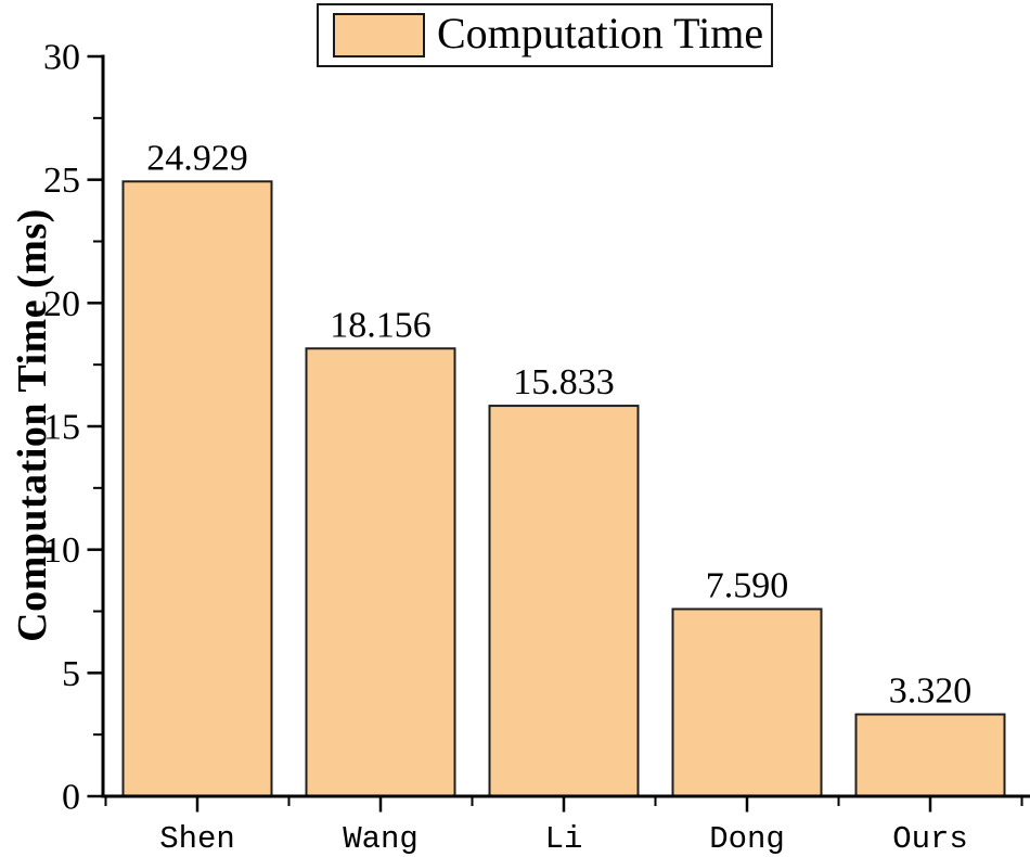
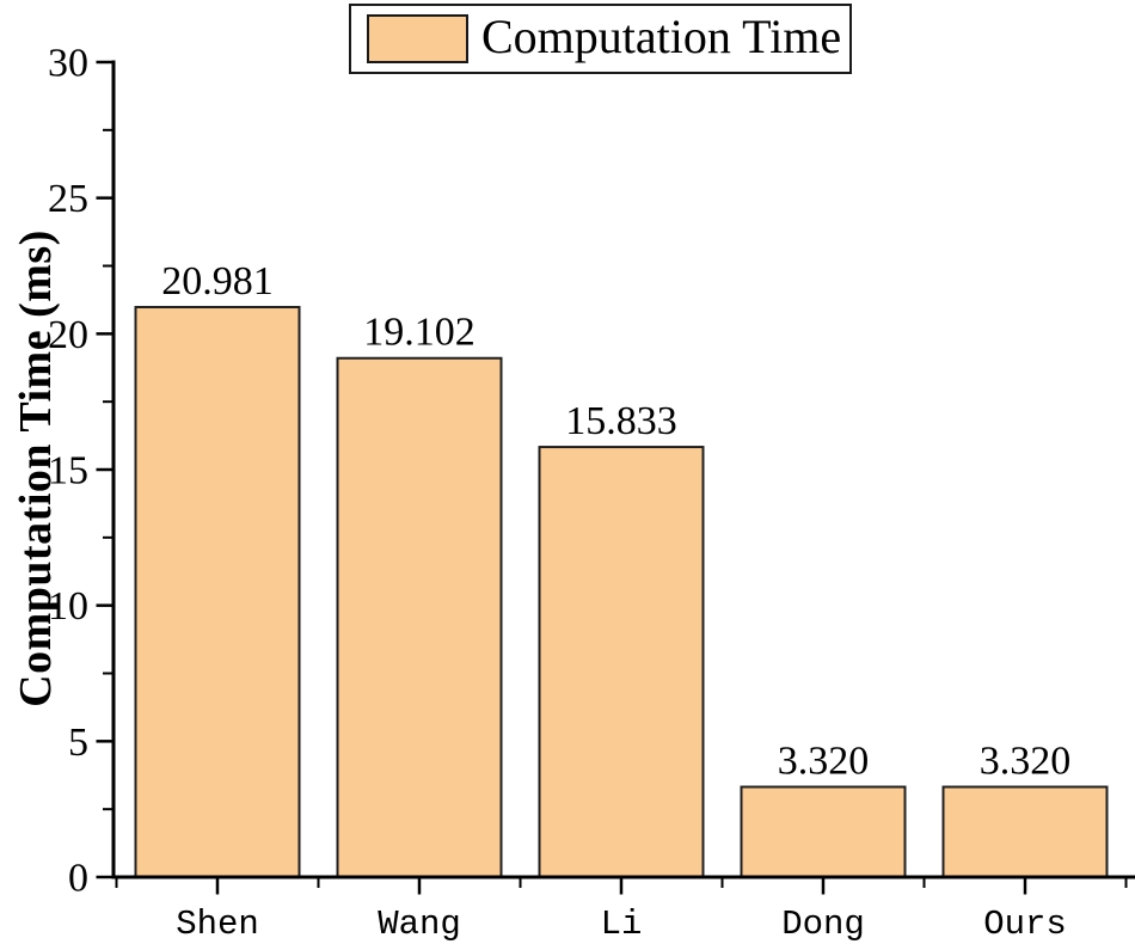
Shen: 24.929 -> 20.981
Wang: 18.156 -> 19.102
Dong: 7.590 -> 3.320
